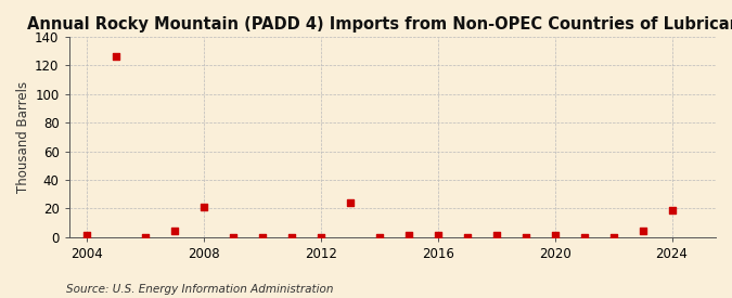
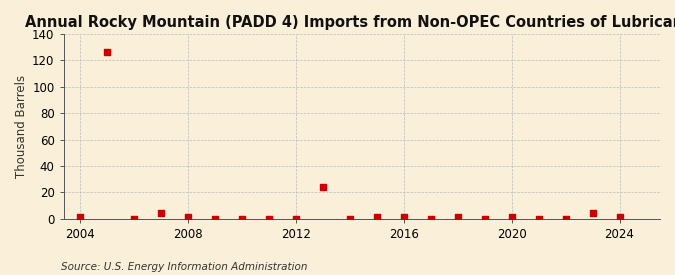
2008: 21 -> 1
2024: 19 -> 1
